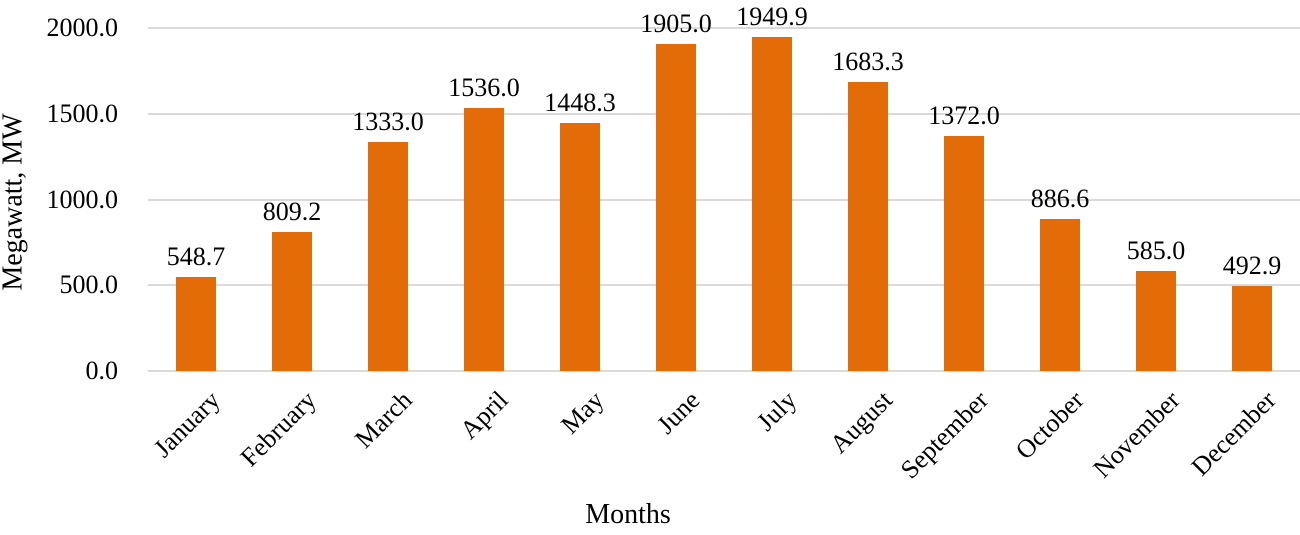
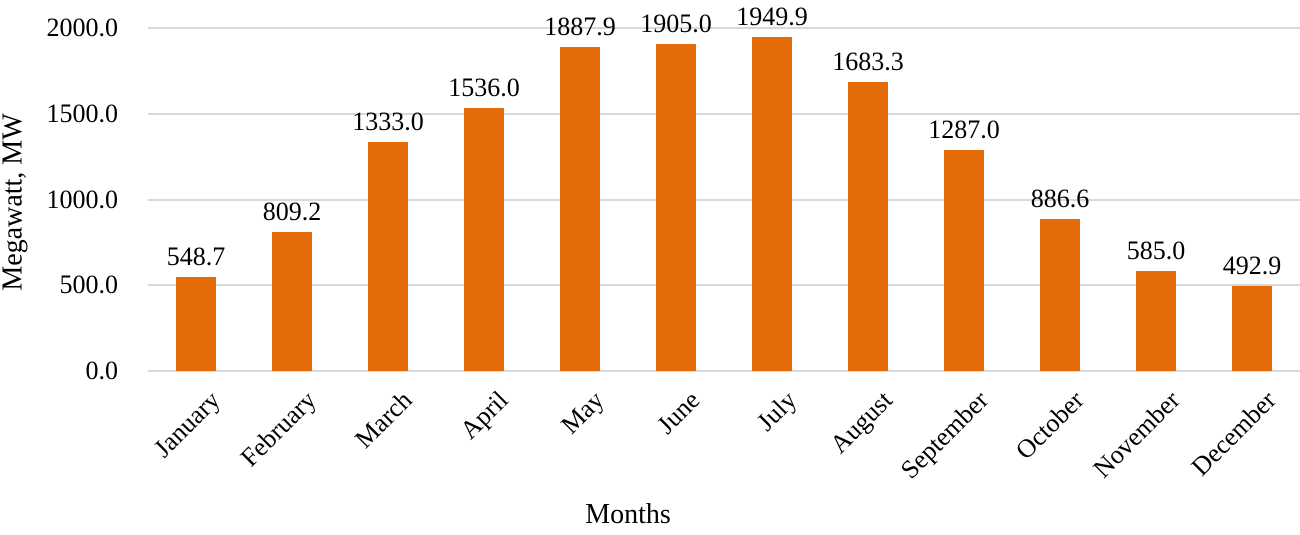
May: 1448.3 -> 1887.9
September: 1372.0 -> 1287.0
